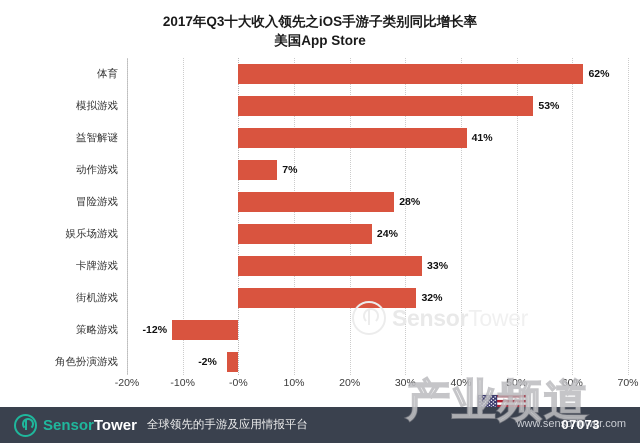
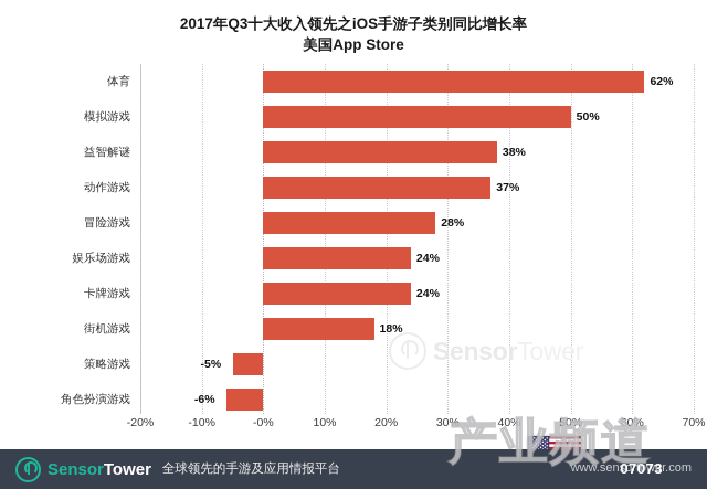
模拟游戏: 53% -> 50%
益智解谜: 41% -> 38%
动作游戏: 7% -> 37%
卡牌游戏: 33% -> 24%
街机游戏: 32% -> 18%
策略游戏: -12% -> -5%
角色扮演游戏: -2% -> -6%
